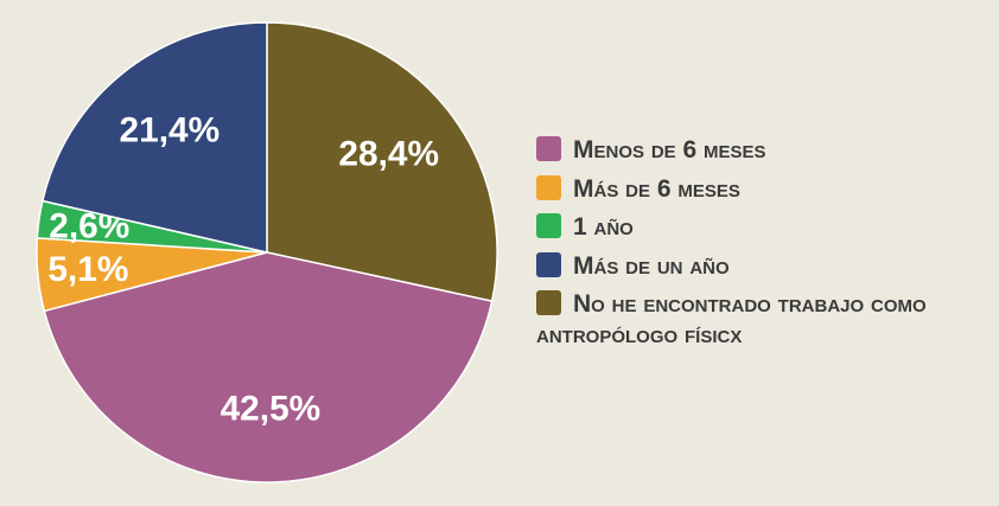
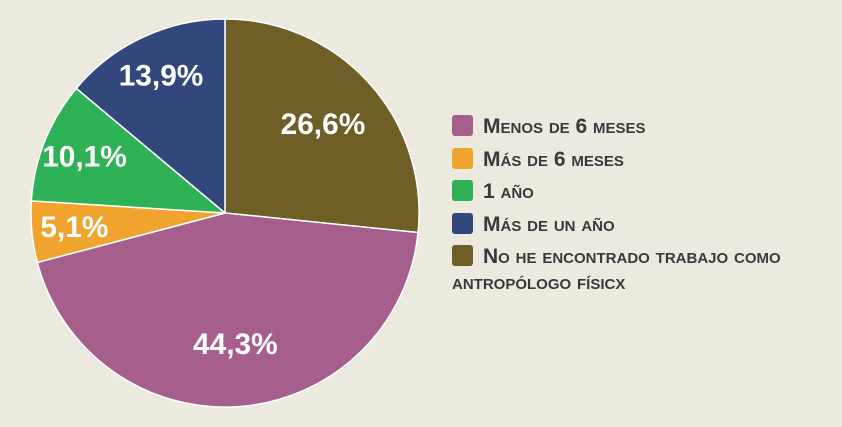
No he encontrado trabajo como antropólogo físicx: 28,4% -> 26,6%
Menos de 6 meses: 42,5% -> 44,3%
1 año: 2,6% -> 10,1%
Más de un año: 21,4% -> 13,9%
